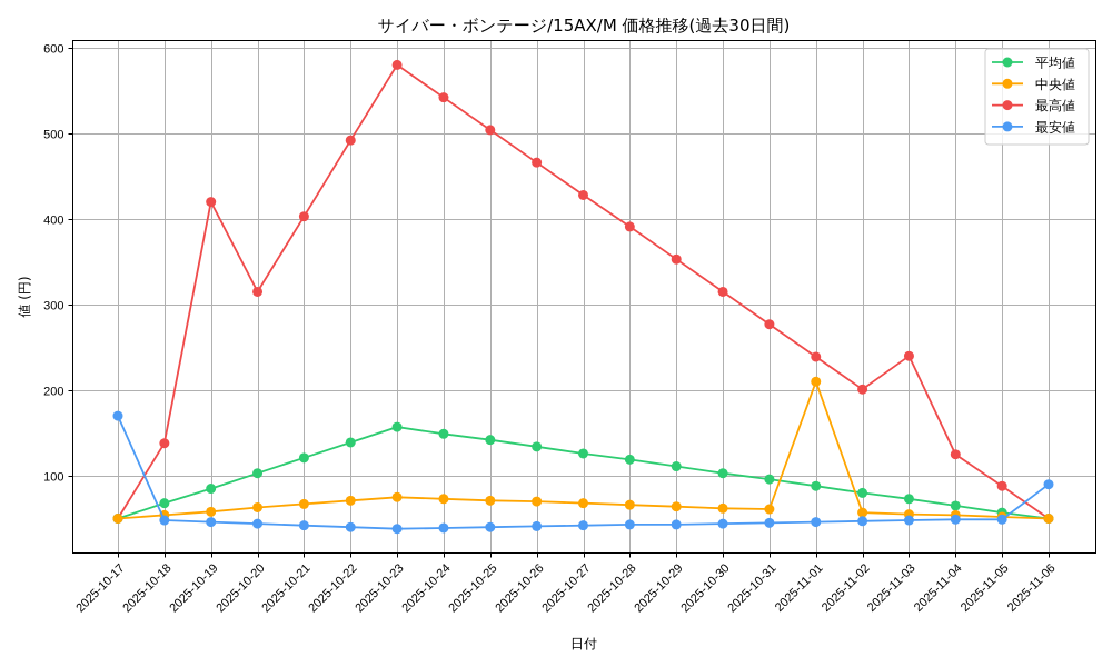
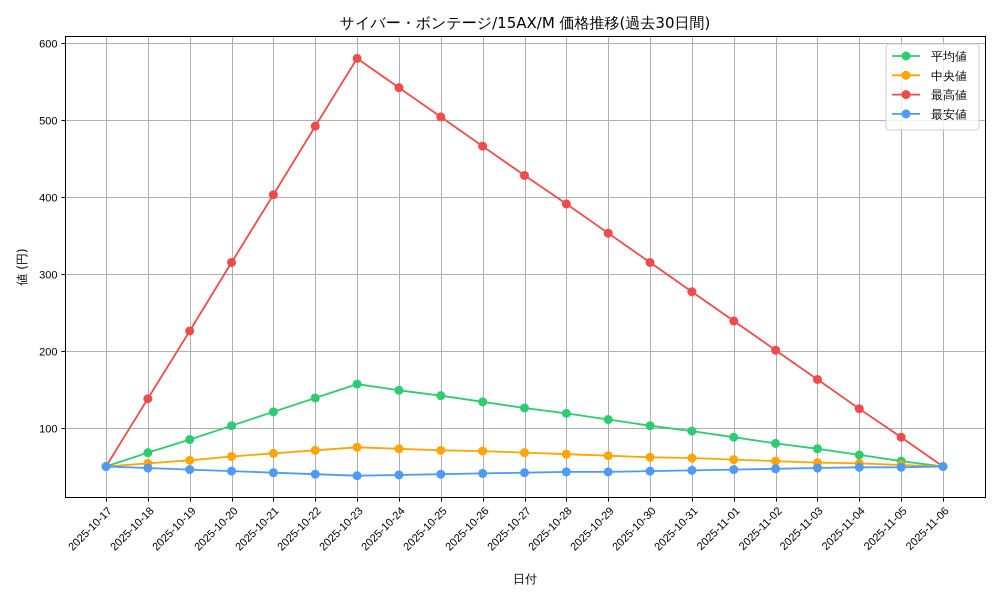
最安値/2025-10-17: 170 -> 50
最高値/2025-10-19: 420 -> 230
中央値/2025-11-01: 210 -> 60
最高値/2025-11-03: 240 -> 160
最安値/2025-11-06: 90 -> 50
